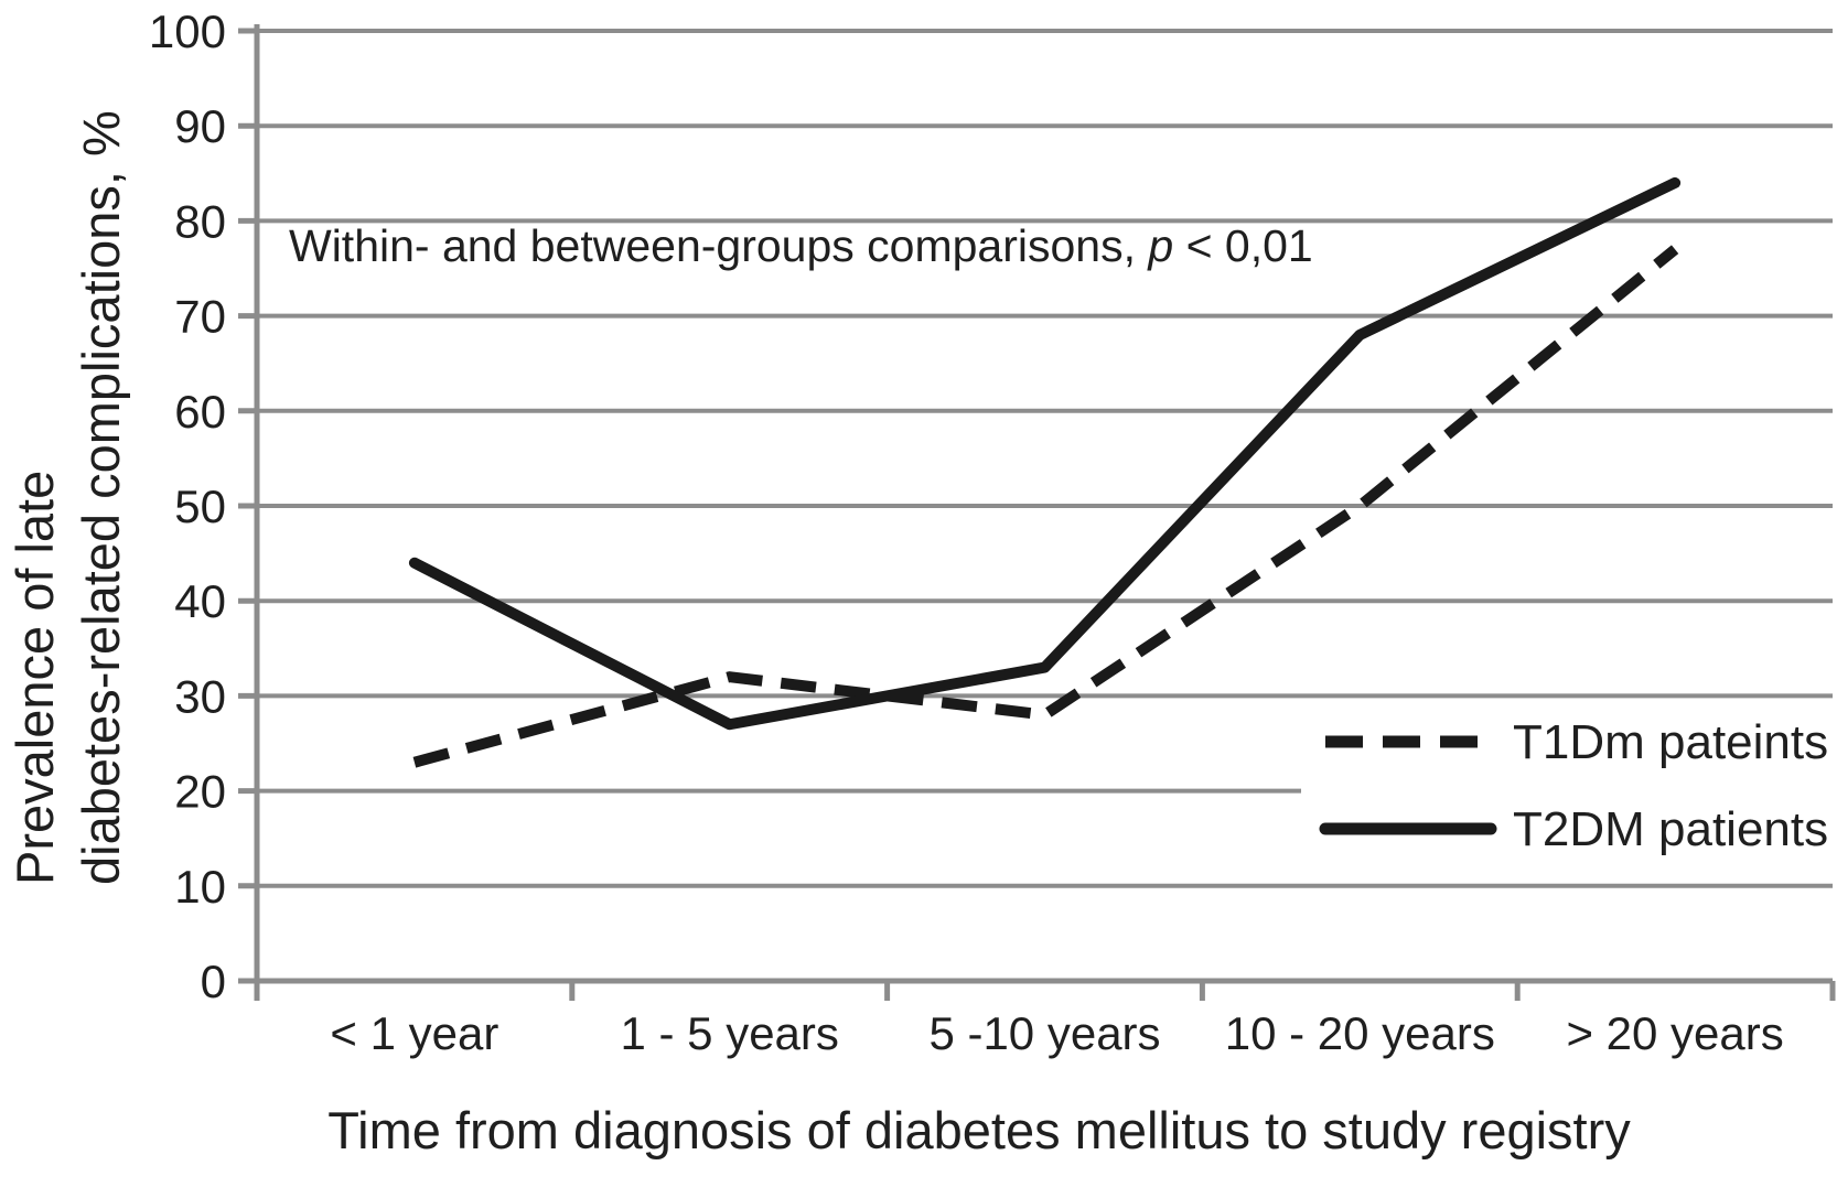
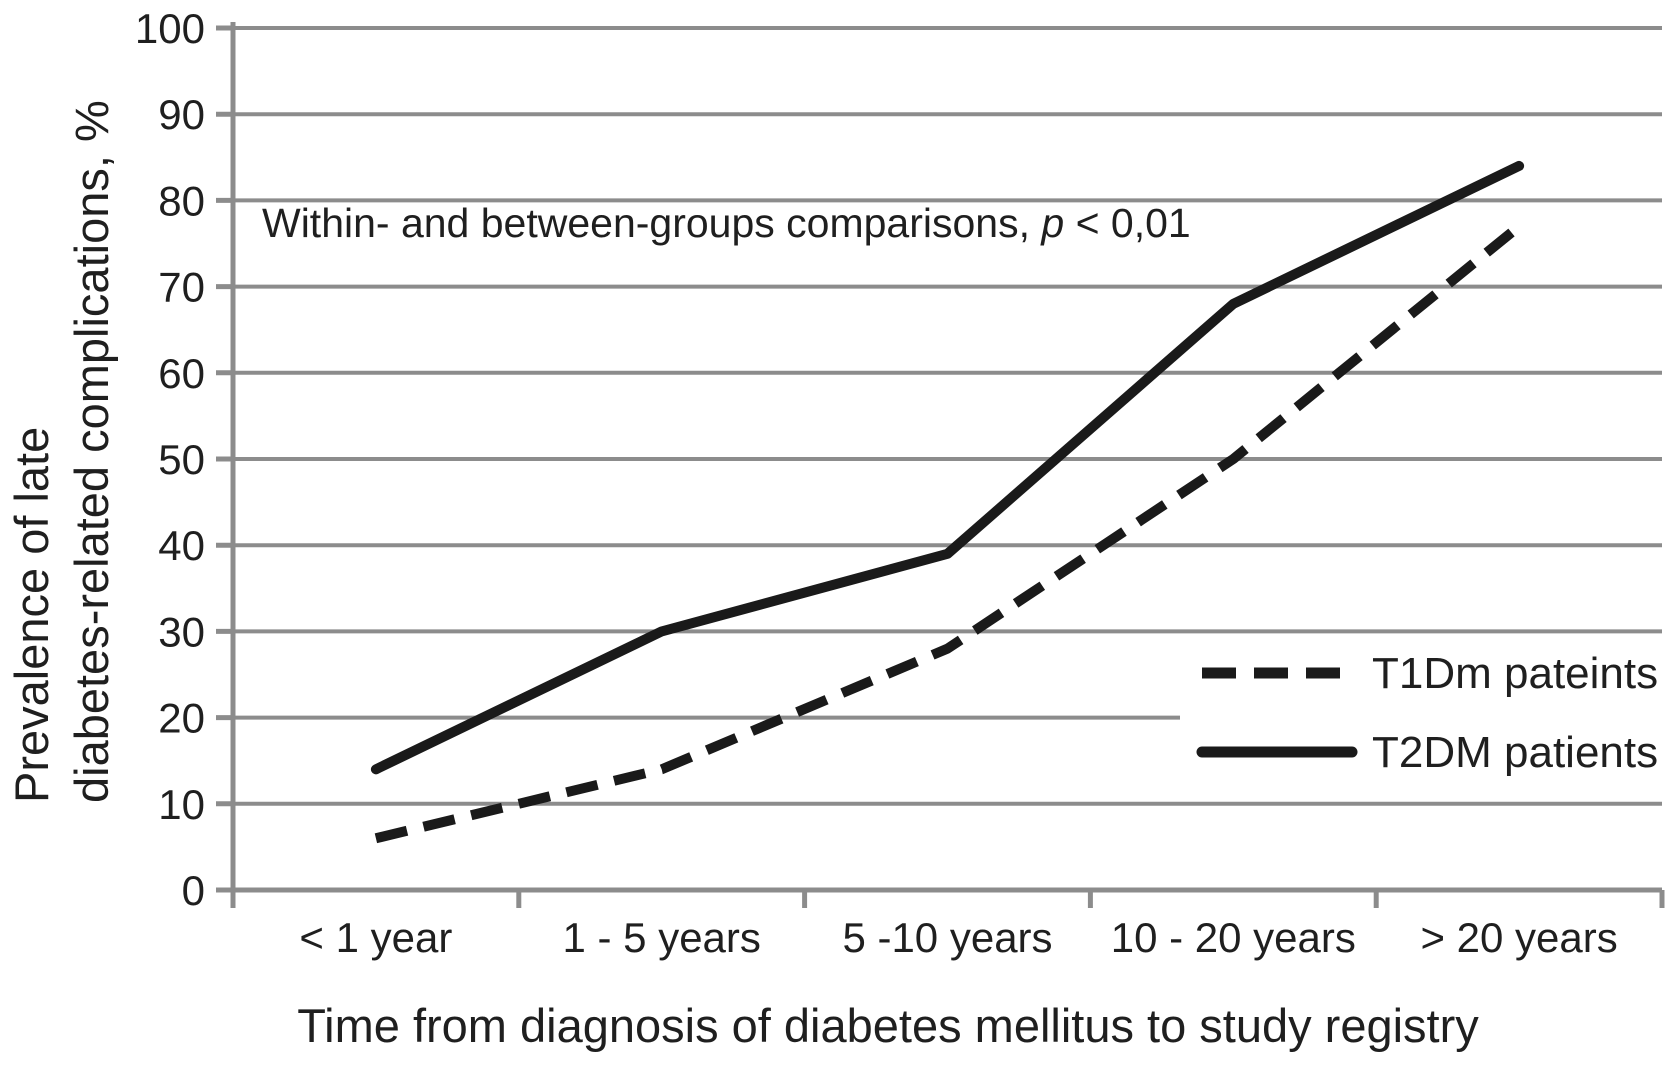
T1Dm pateints/< 1 year: 23 -> 6
T2DM patients/< 1 year: 44 -> 14
T1Dm pateints/1 - 5 years: 32 -> 14
T2DM patients/1 - 5 years: 27 -> 30
T2DM patients/5 -10 years: 33 -> 39
